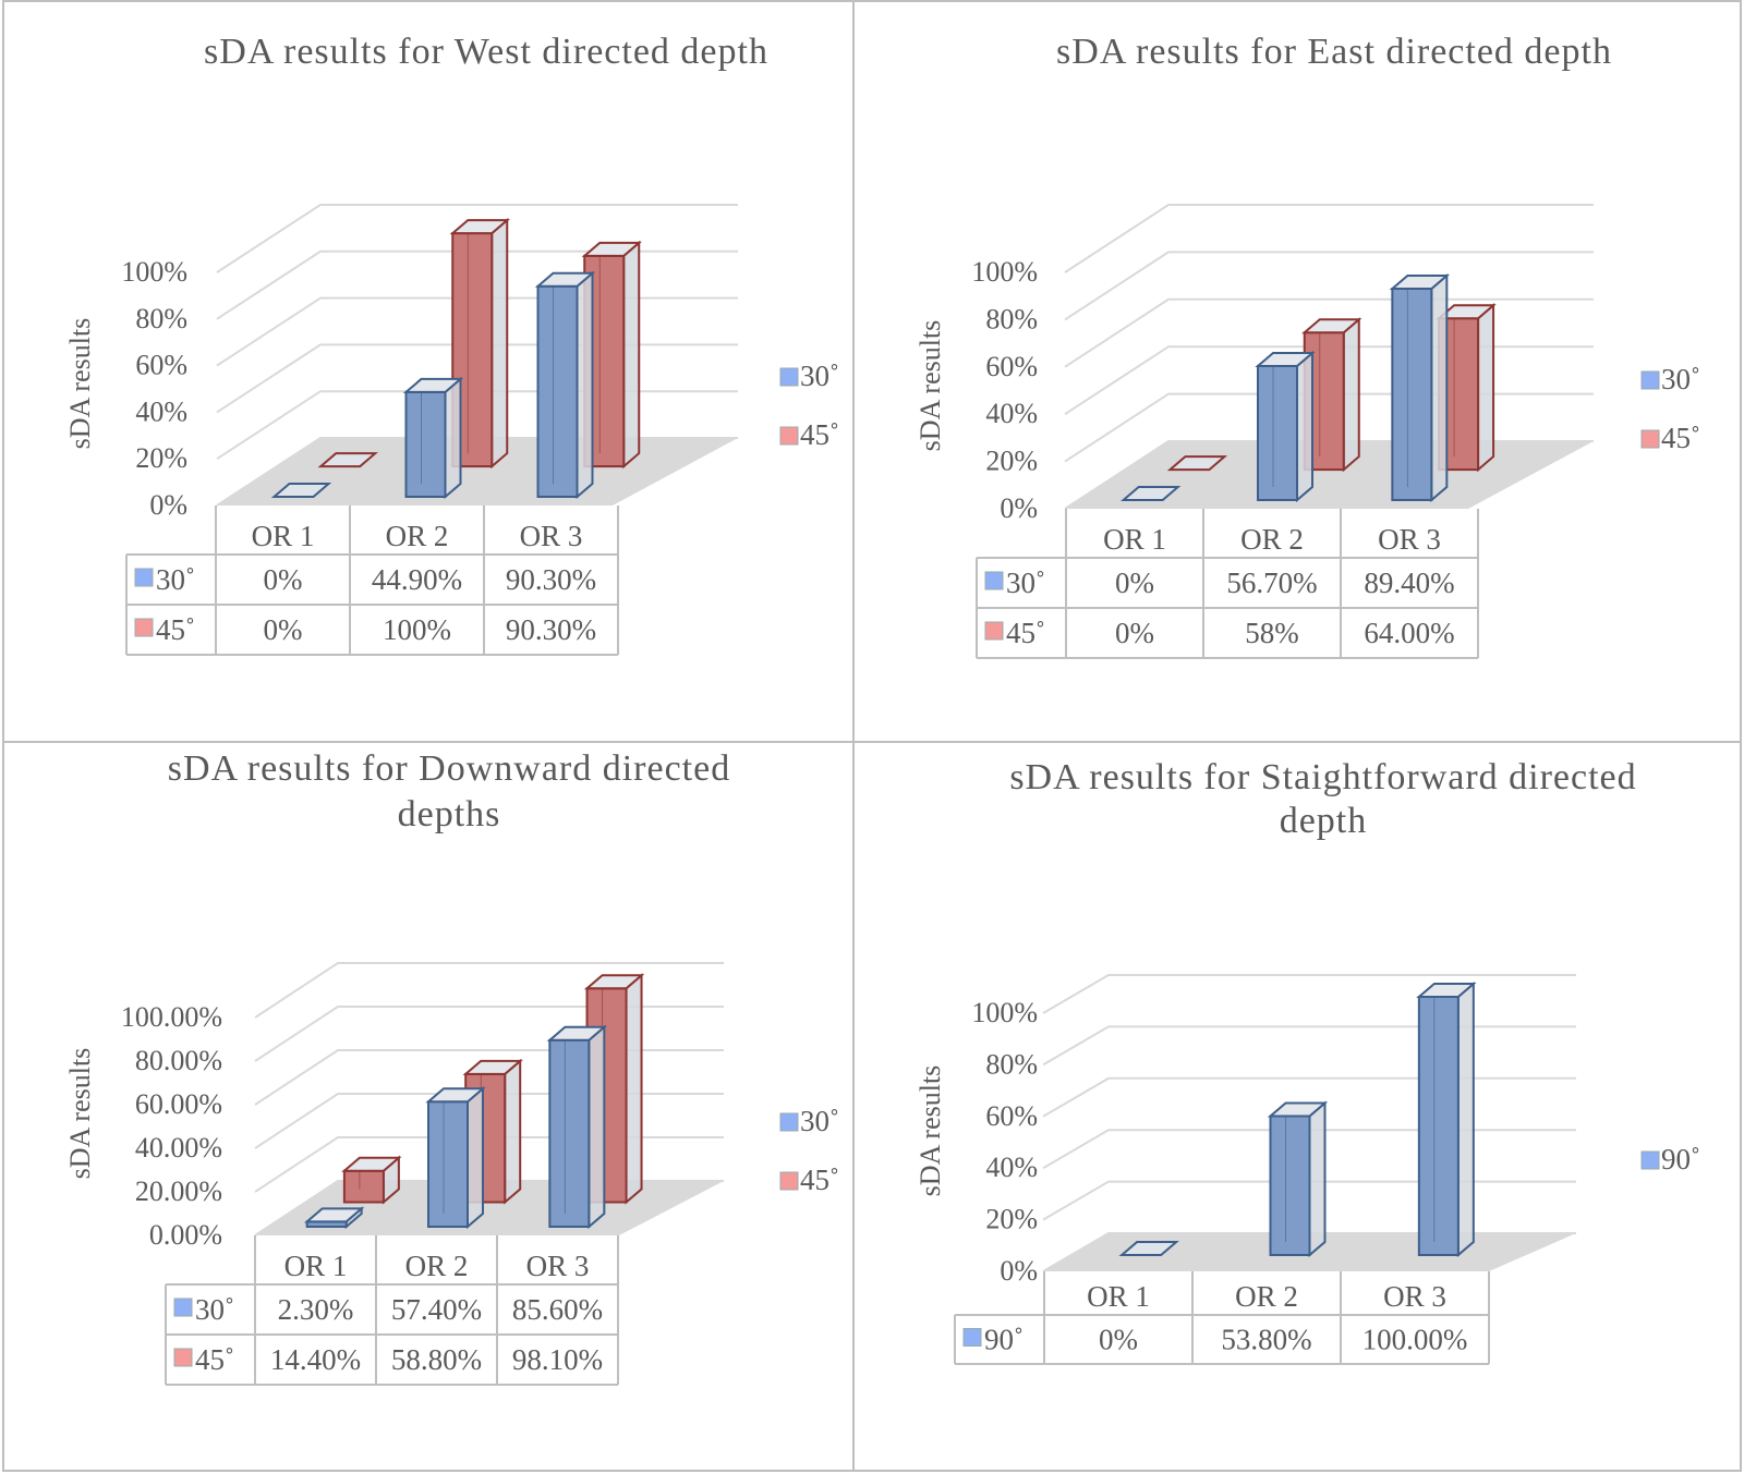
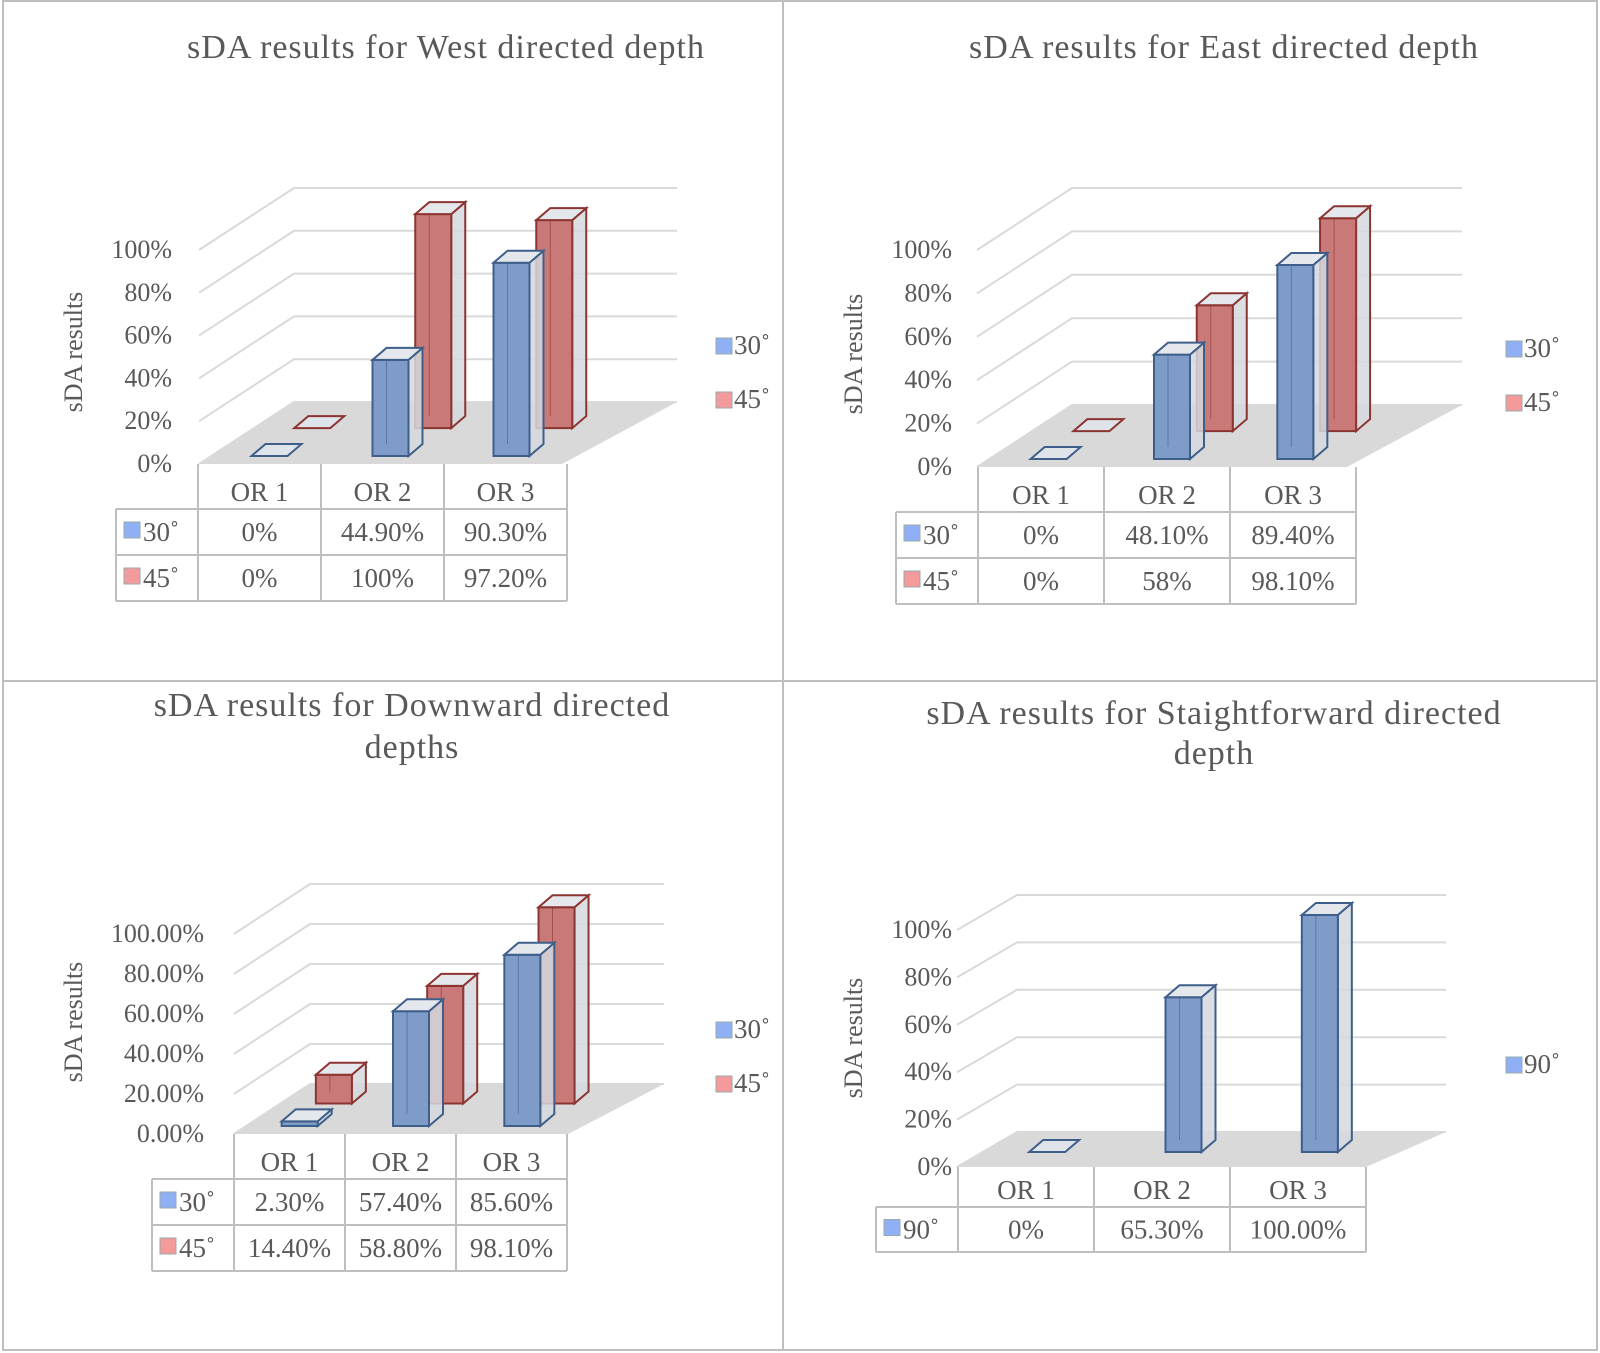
sDA results for West directed depth/45˚/OR 3: 90.30% -> 97.20%
sDA results for East directed depth/30˚/OR 2: 56.70% -> 48.10%
sDA results for East directed depth/45˚/OR 3: 64.00% -> 98.10%
sDA results for Staightforward directed depth/OR 2: 53.80% -> 65.30%
